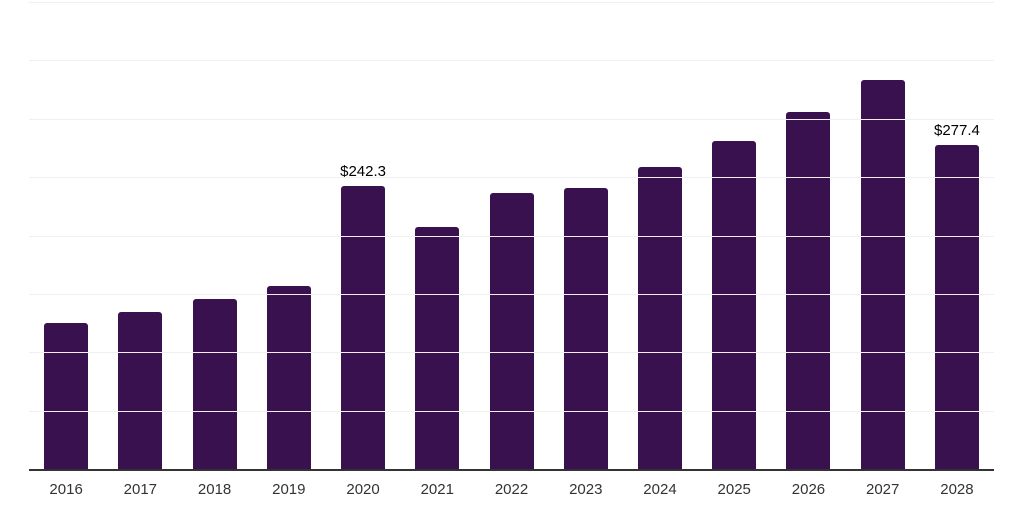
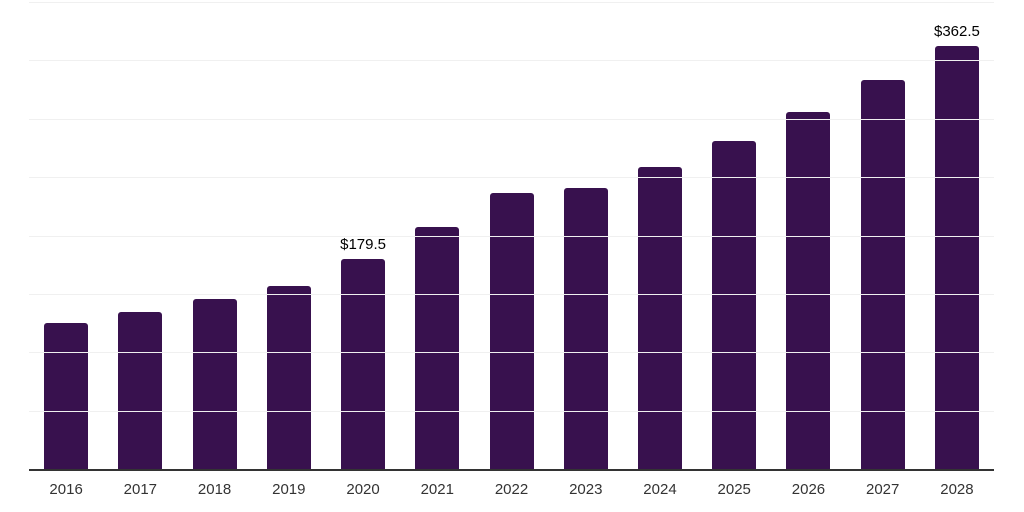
2020: $242.3 -> $179.5
2028: $277.4 -> $362.5
